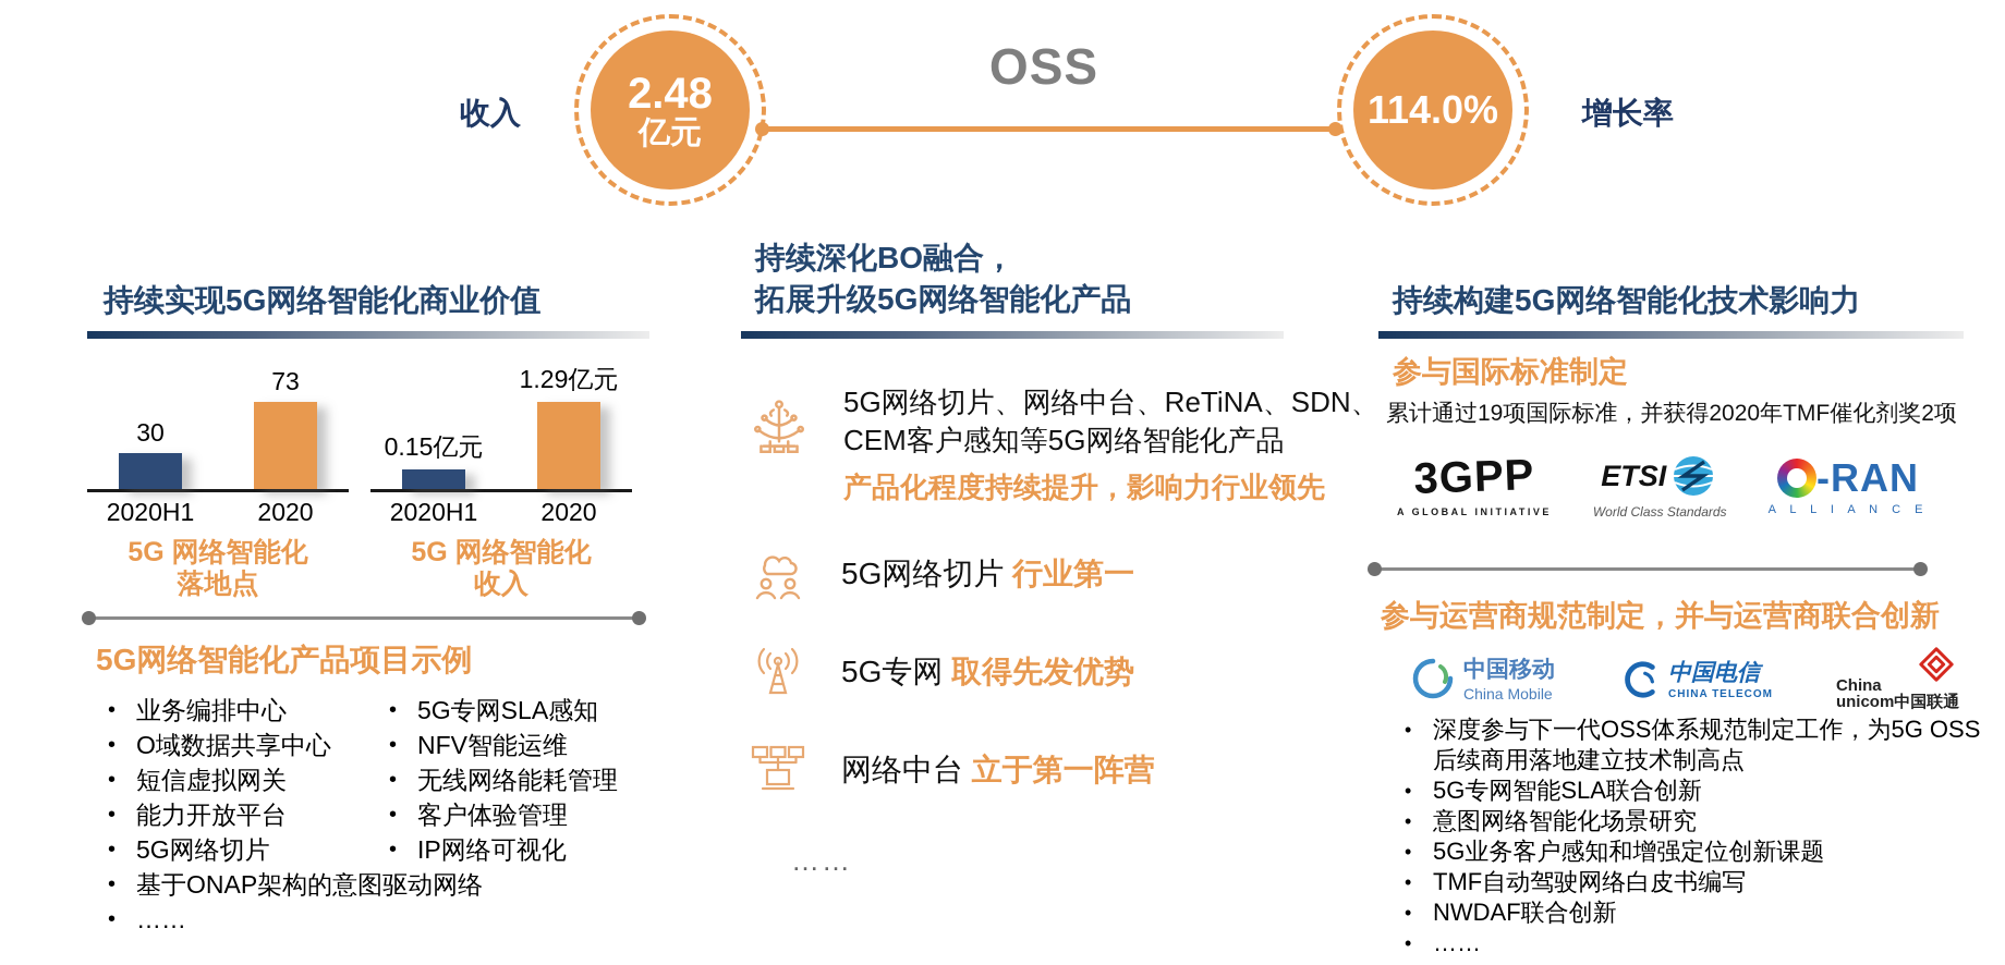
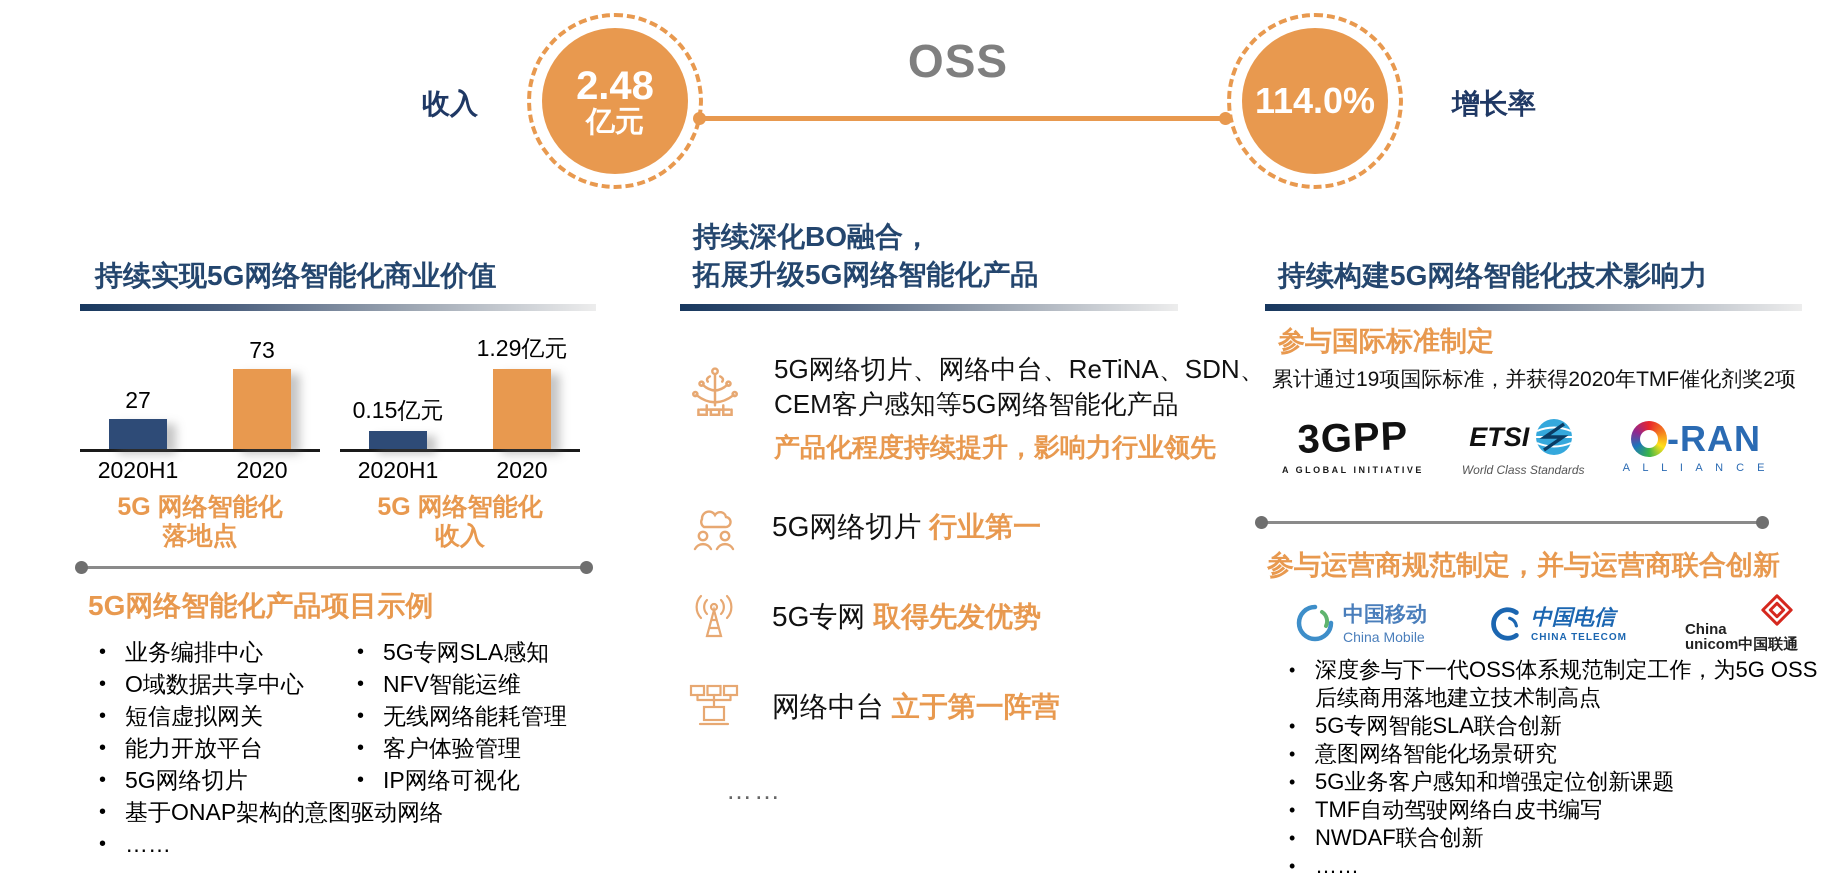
5G 网络智能化落地点/2020H1: 30 -> 27
